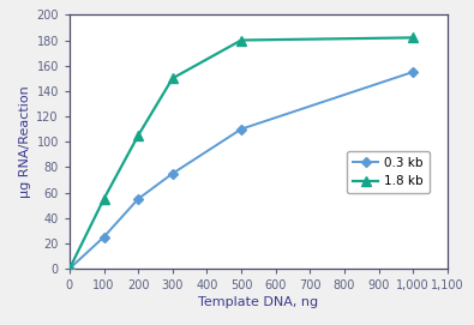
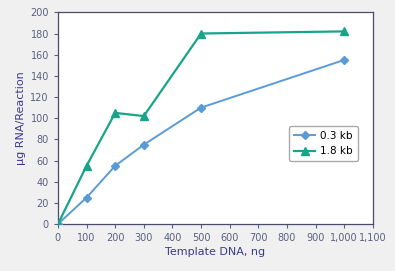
1.8 kb/300: 150 -> 102
